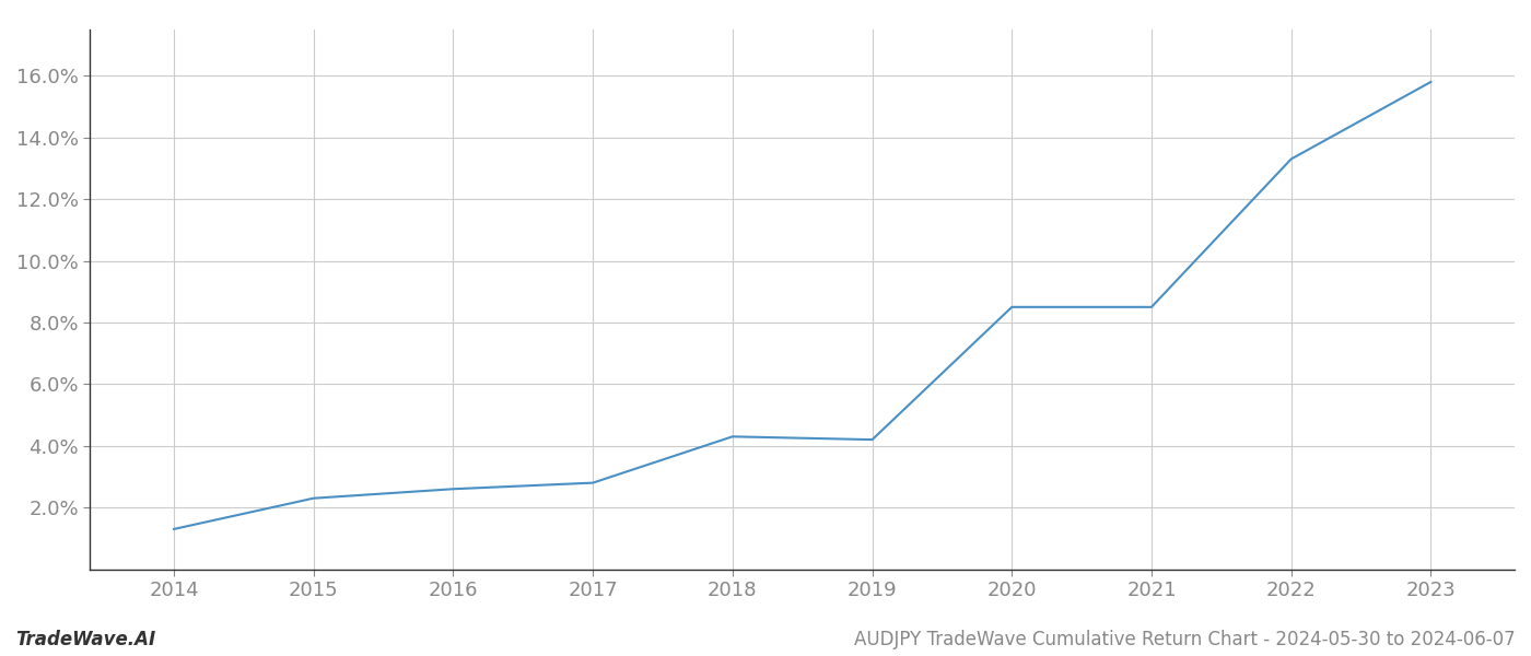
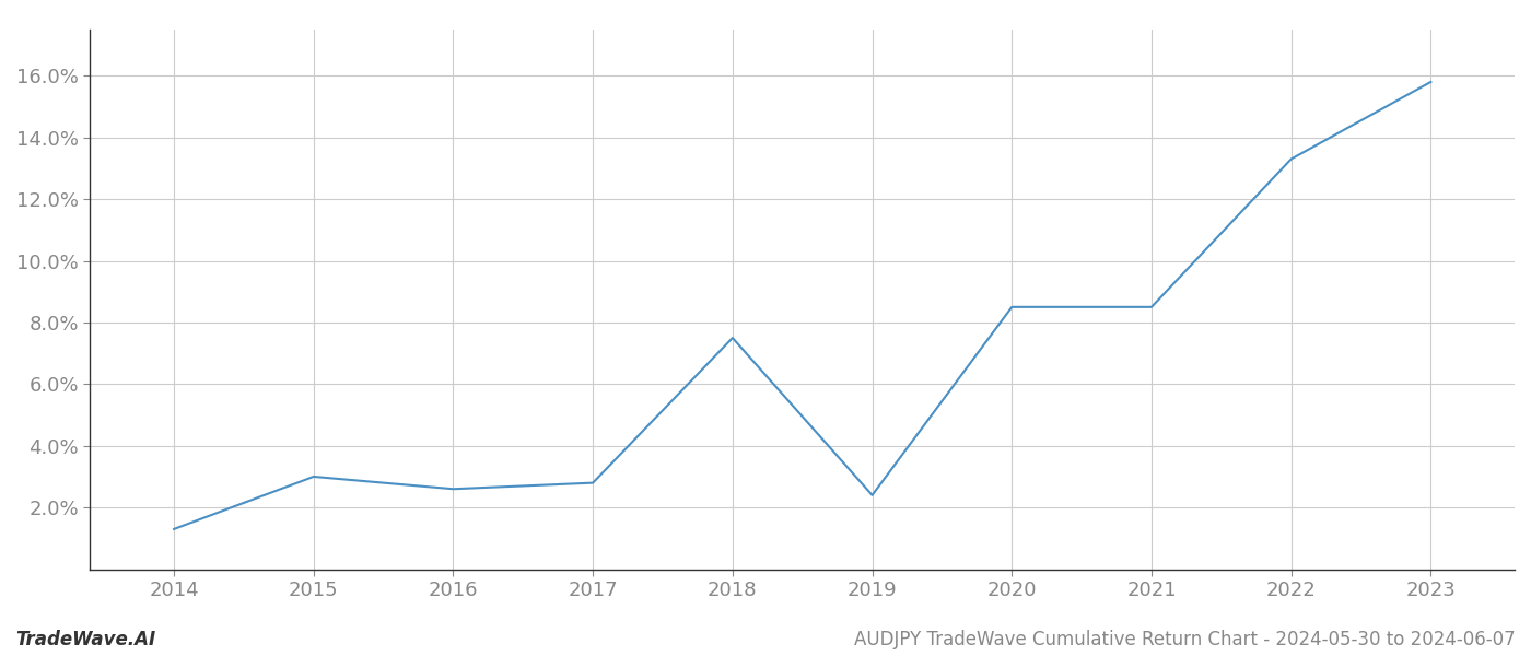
2015: 2.3% -> 3.0%
2018: 4.3% -> 7.5%
2019: 4.2% -> 2.4%
